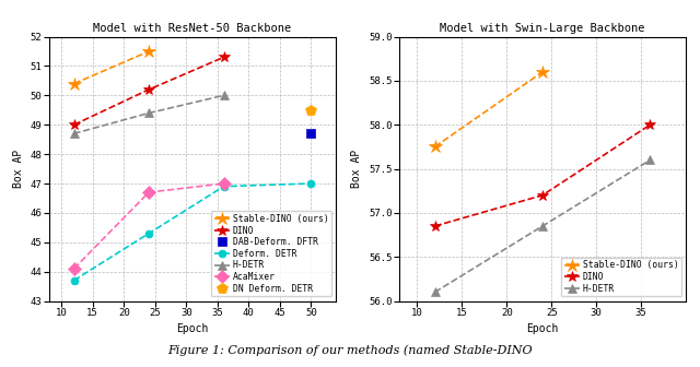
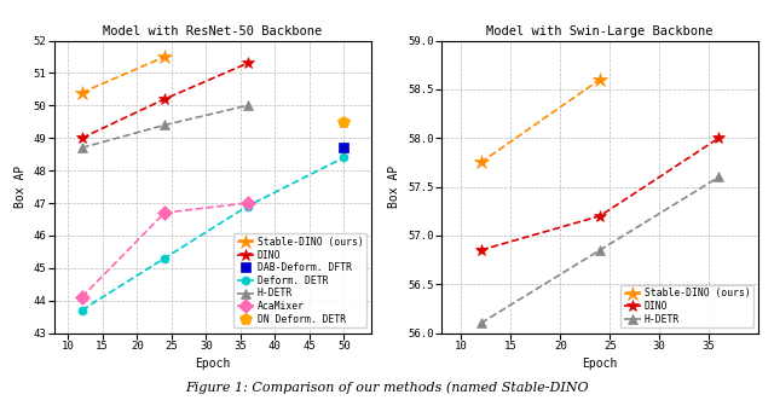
Model with ResNet-50 Backbone/Deform. DETR/50: 47.0 -> 48.4
